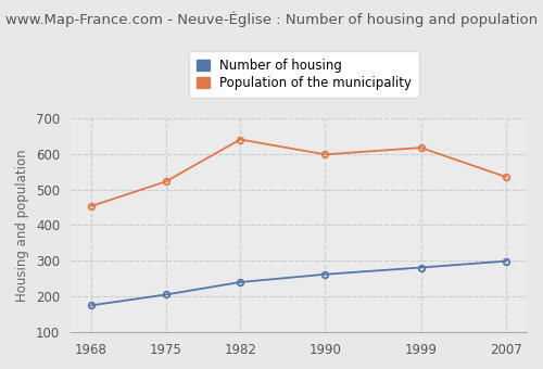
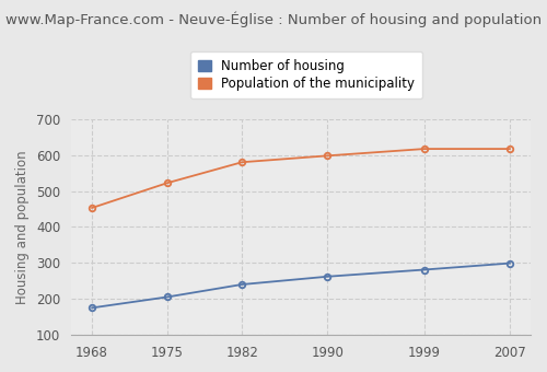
Population of the municipality/1982: 640 -> 580
Population of the municipality/2007: 535 -> 617
